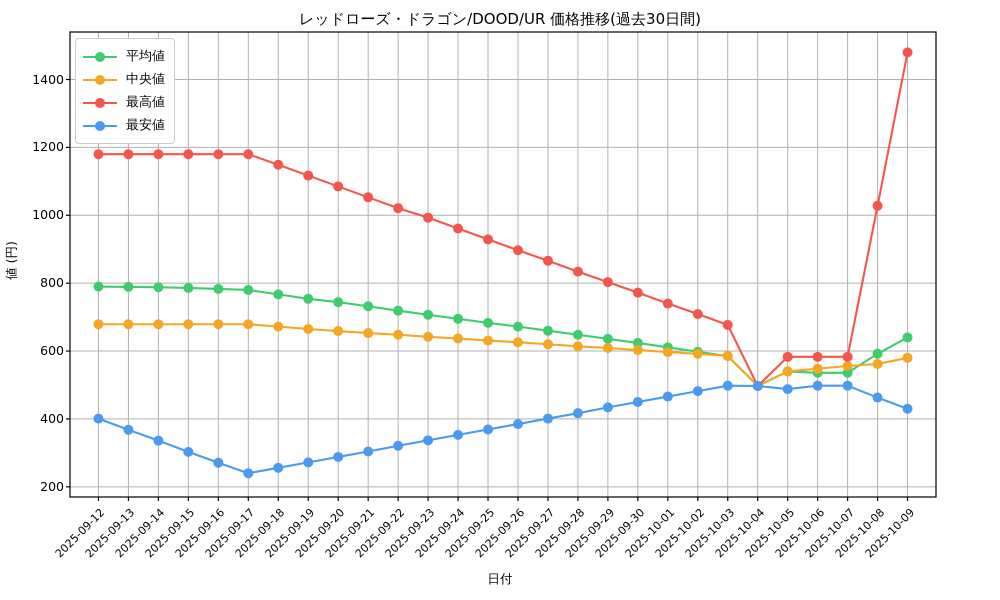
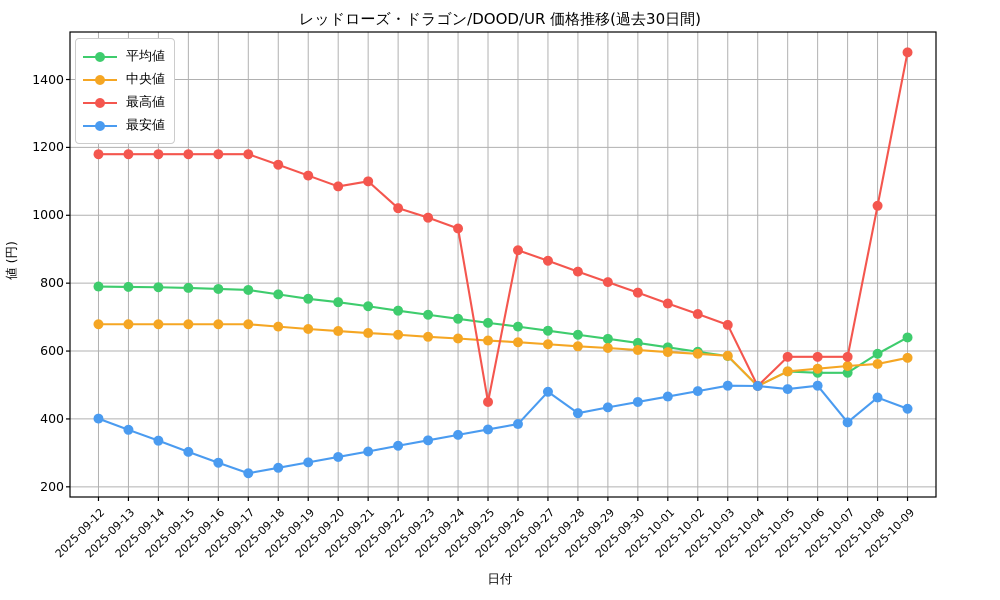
最高値/2025-09-21: 1050 -> 1100
最高値/2025-09-25: 930 -> 450
最安値/2025-09-27: 400 -> 480
最安値/2025-10-07: 500 -> 390
